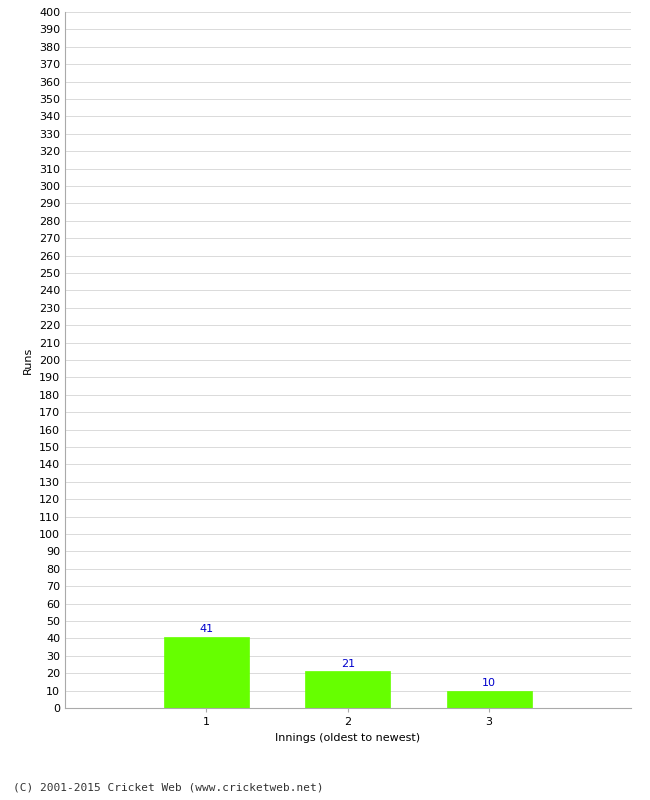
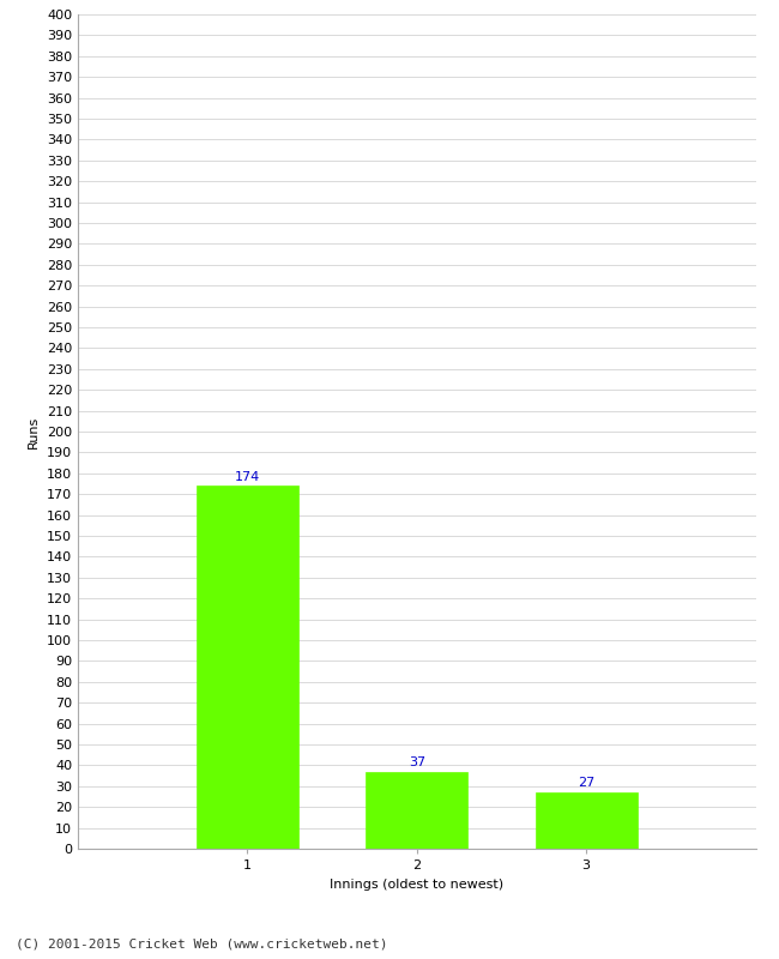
1: 41 -> 174
2: 21 -> 37
3: 10 -> 27
